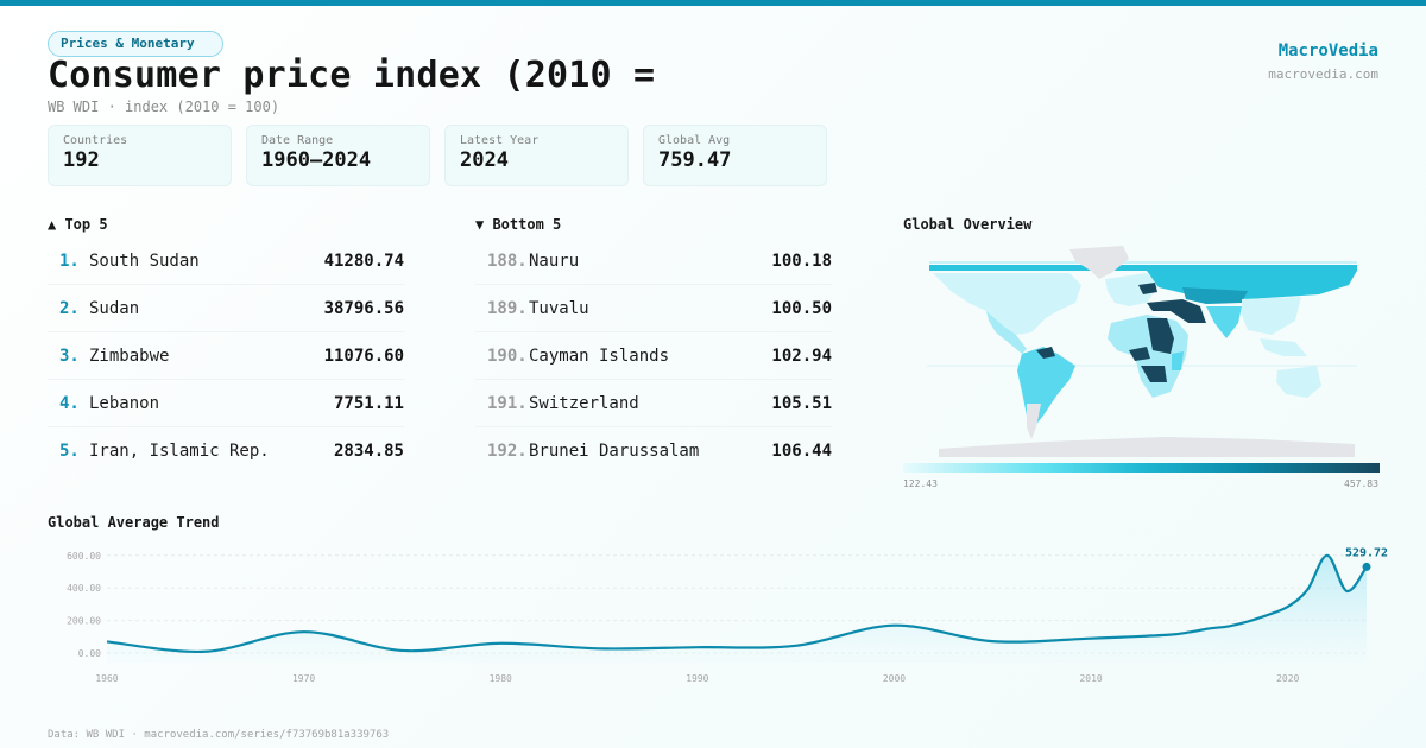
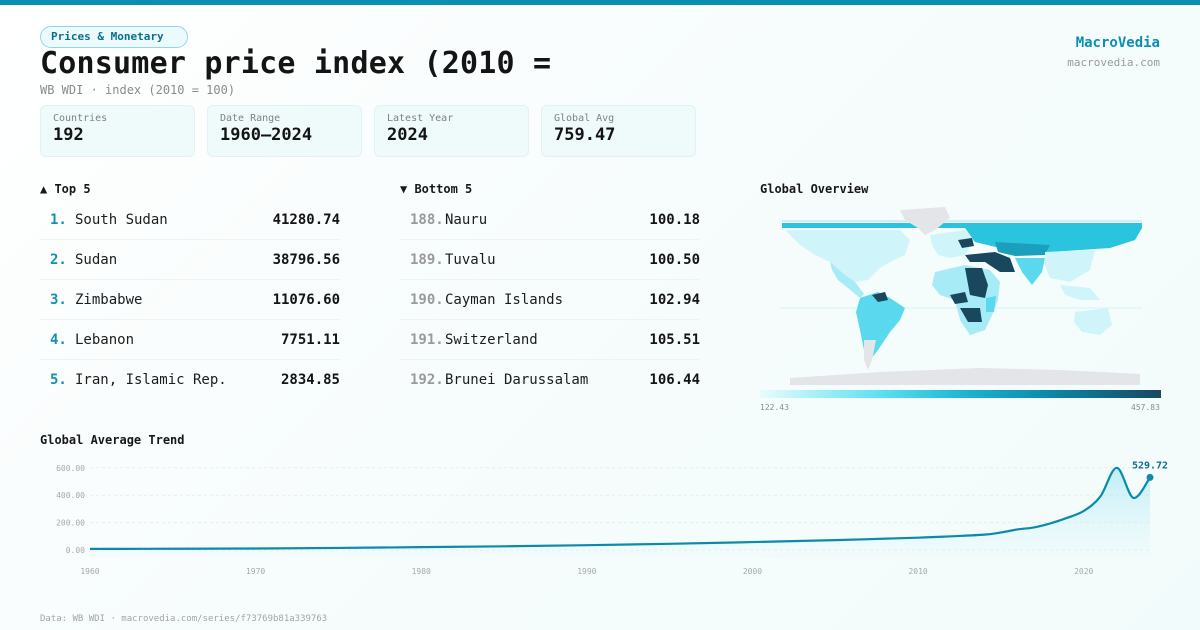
1960: 70 -> 10
1970: 130 -> 10
1980: 60 -> 20
2000: 170 -> 60
